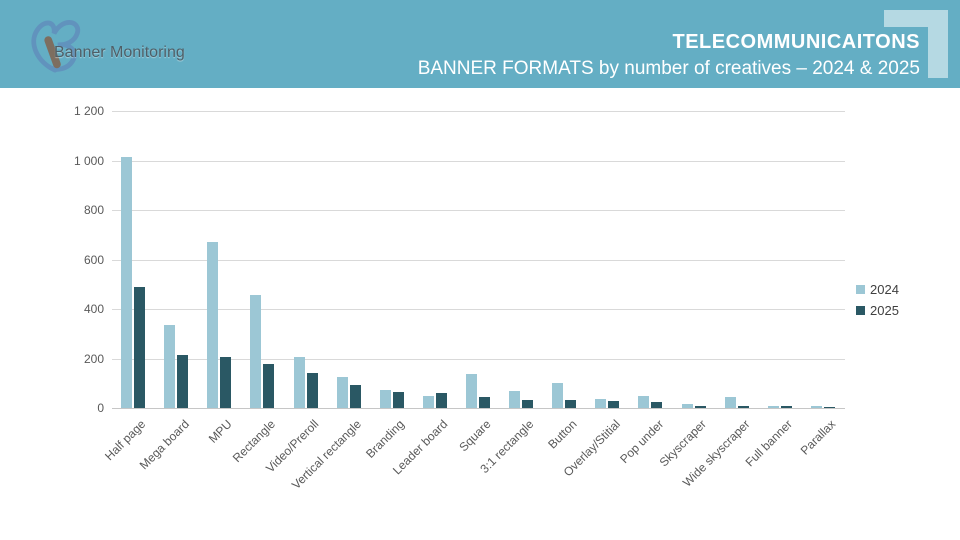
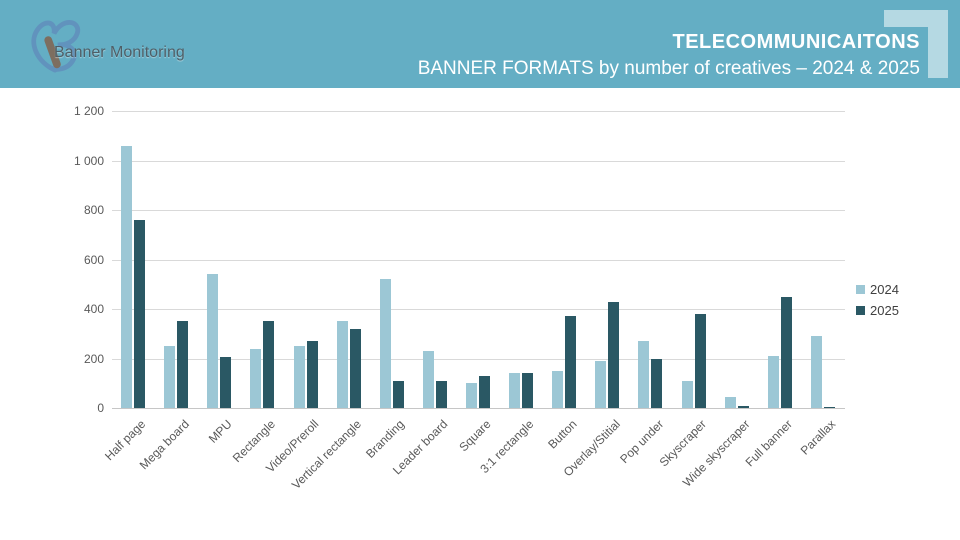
2024/Half page: 1020 -> 1060
2025/Half page: 490 -> 760
2024/Mega board: 340 -> 250
2025/Mega board: 220 -> 350
2024/MPU: 670 -> 540
2024/Rectangle: 460 -> 240
2025/Rectangle: 180 -> 350
2024/Video/Preroll: 200 -> 250
2025/Video/Preroll: 140 -> 270
2024/Vertical rectangle: 120 -> 350
2025/Vertical rectangle: 90 -> 320
2024/Branding: 70 -> 520
2025/Branding: 60 -> 110
2024/Leader board: 50 -> 230
2025/Leader board: 60 -> 110
2024/Square: 140 -> 100
2025/Square: 40 -> 130
2024/3:1 rectangle: 70 -> 140
2025/3:1 rectangle: 30 -> 140
2024/Button: 100 -> 150
2025/Button: 30 -> 370
2024/Overlay/Stitial: 40 -> 190
2025/Overlay/Stitial: 30 -> 430
2024/Pop under: 50 -> 270
2025/Pop under: 30 -> 200
2024/Skyscraper: 20 -> 110
2025/Skyscraper: 10 -> 380
2024/Full banner: 10 -> 210
2025/Full banner: 10 -> 450
2024/Parallax: 10 -> 290
